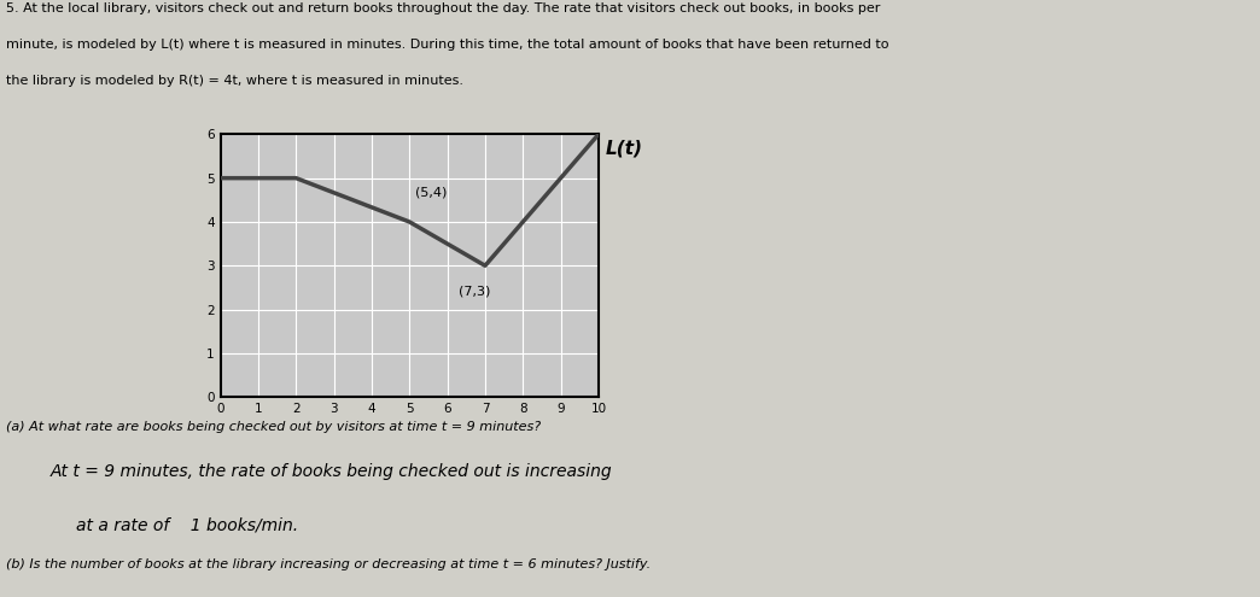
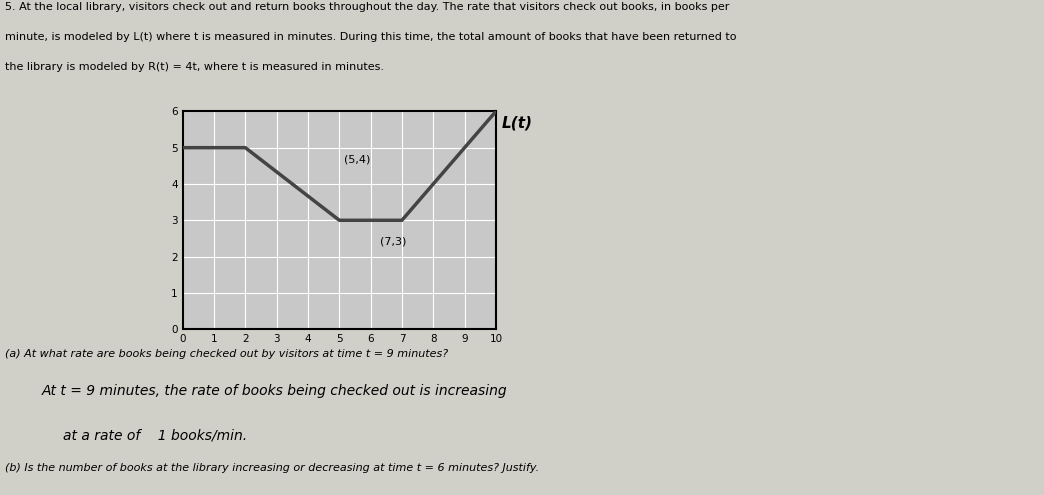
5: 4 -> 3
